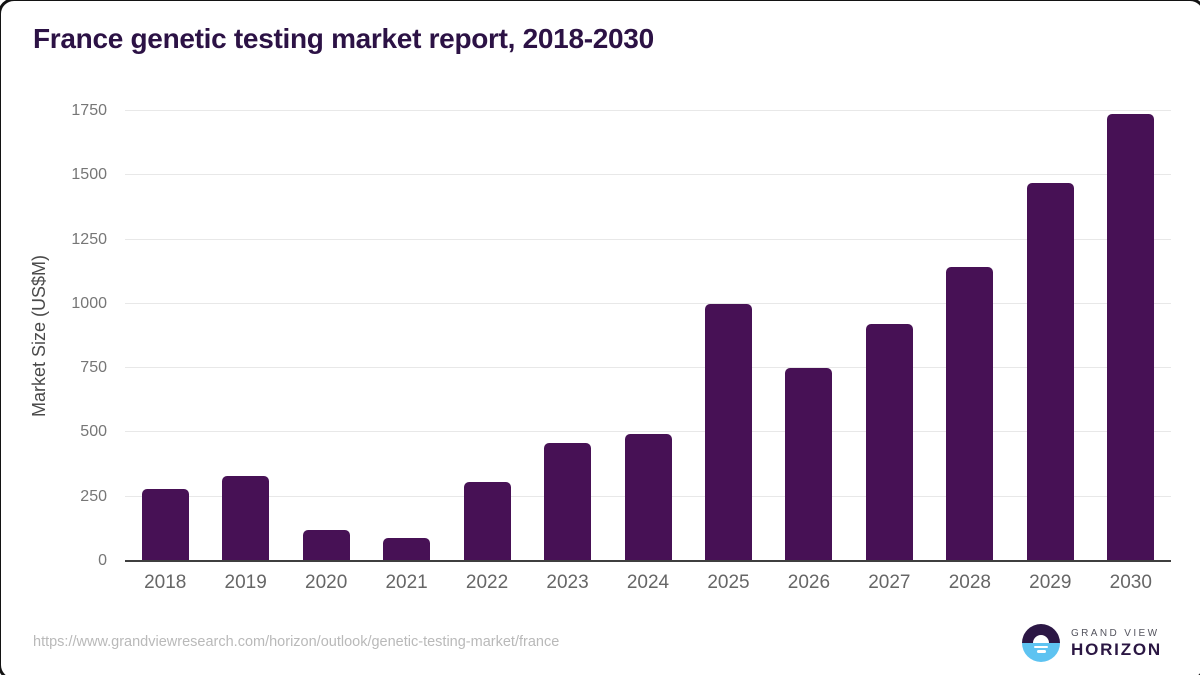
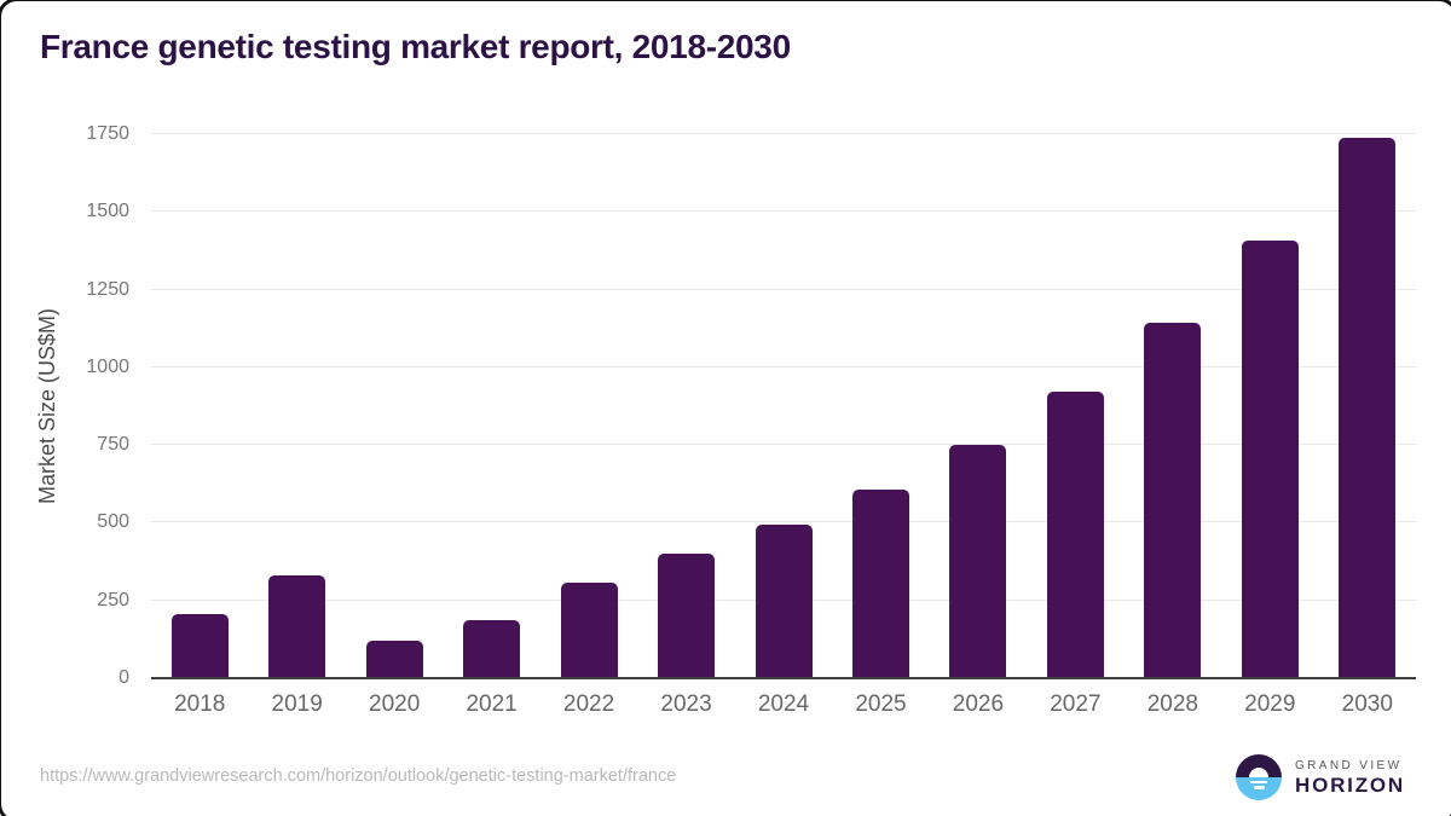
2018: 280 -> 210
2021: 90 -> 190
2023: 460 -> 400
2025: 1000 -> 610
2029: 1470 -> 1410
